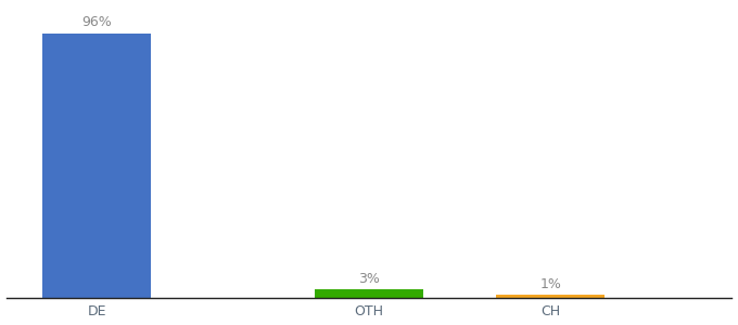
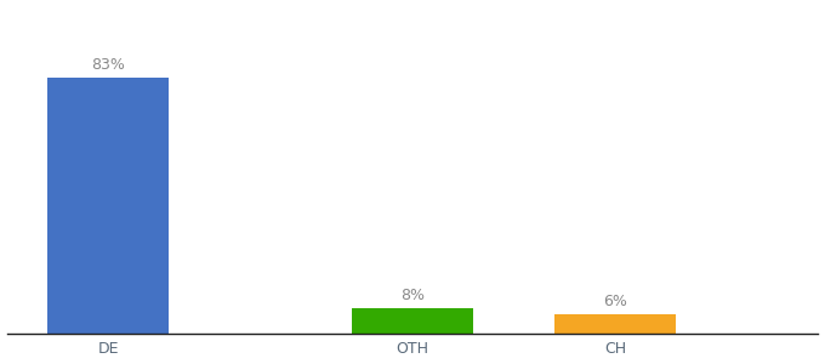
DE: 96% -> 83%
OTH: 3% -> 8%
CH: 1% -> 6%
